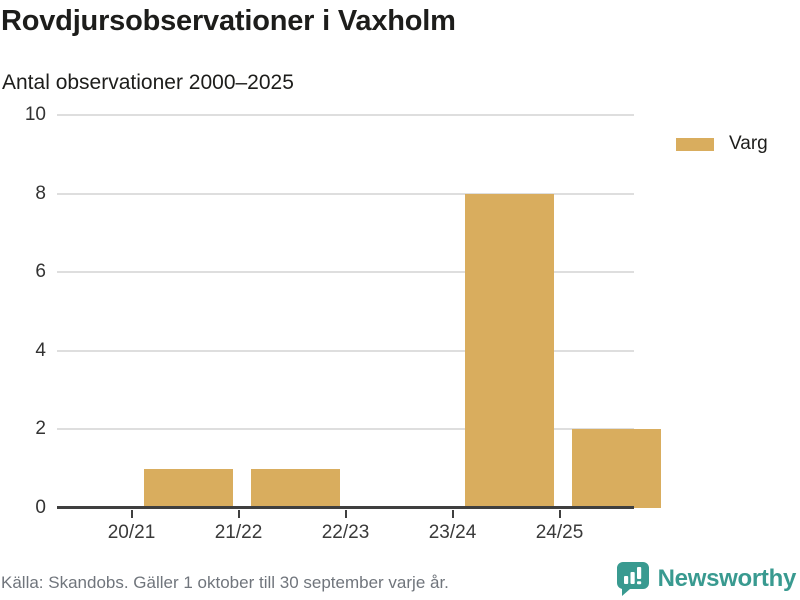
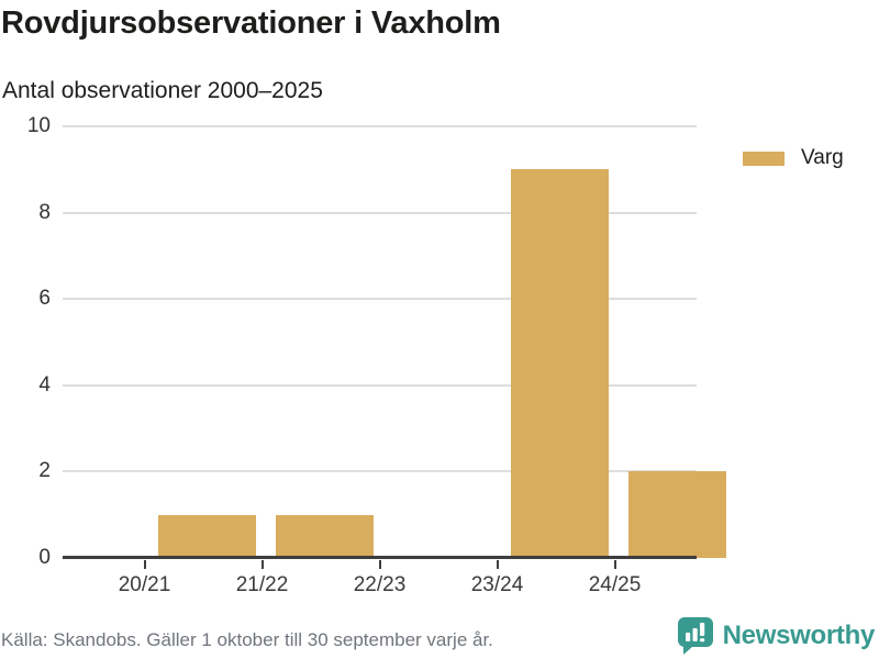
23/24: 8 -> 9
